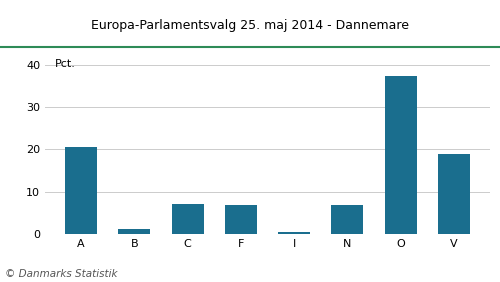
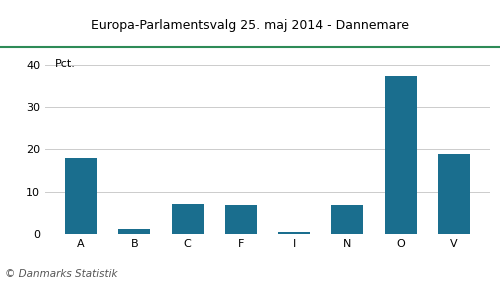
A: 20.6 -> 18.0
